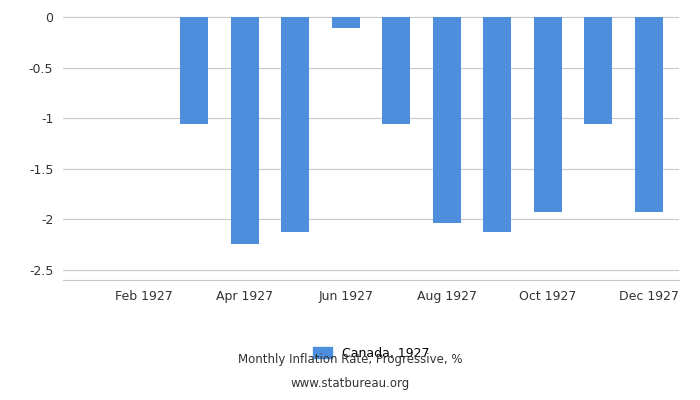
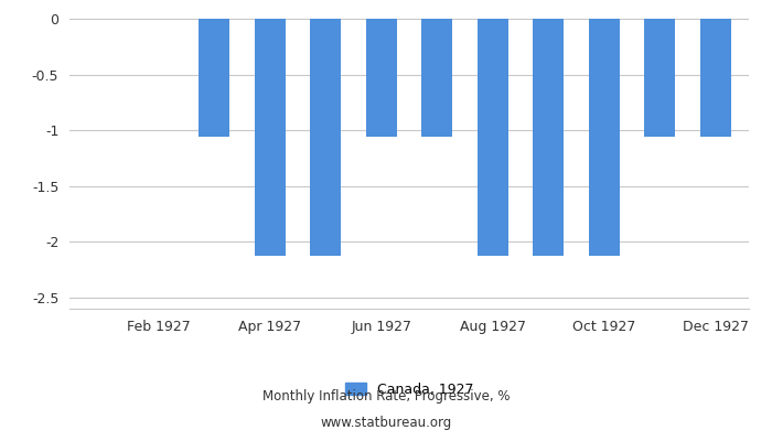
Apr 1927: -2.24 -> -2.13
Jun 1927: -0.11 -> -1.06
Aug 1927: -2.04 -> -2.13
Oct 1927: -1.93 -> -2.13
Dec 1927: -1.93 -> -1.06
